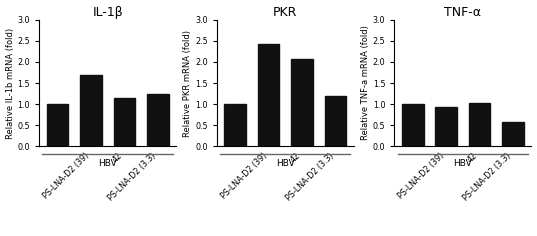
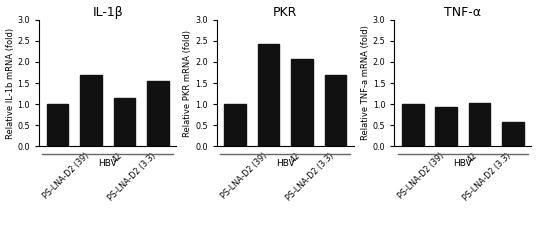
IL-1β/PS-LNA-D2 (3.3): 1.25 -> 1.55
PKR/PS-LNA-D2 (3.3): 1.20 -> 1.70
